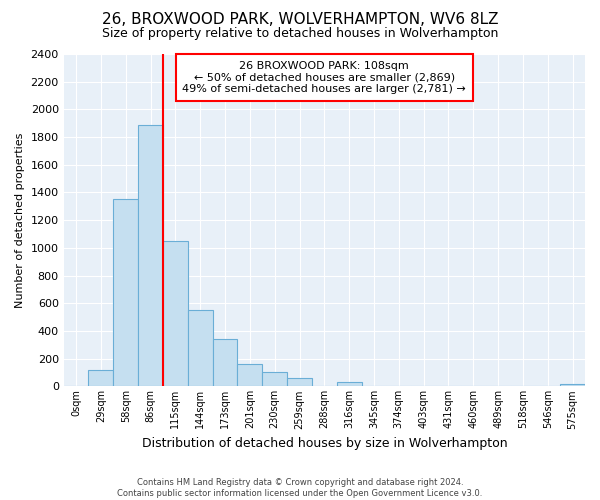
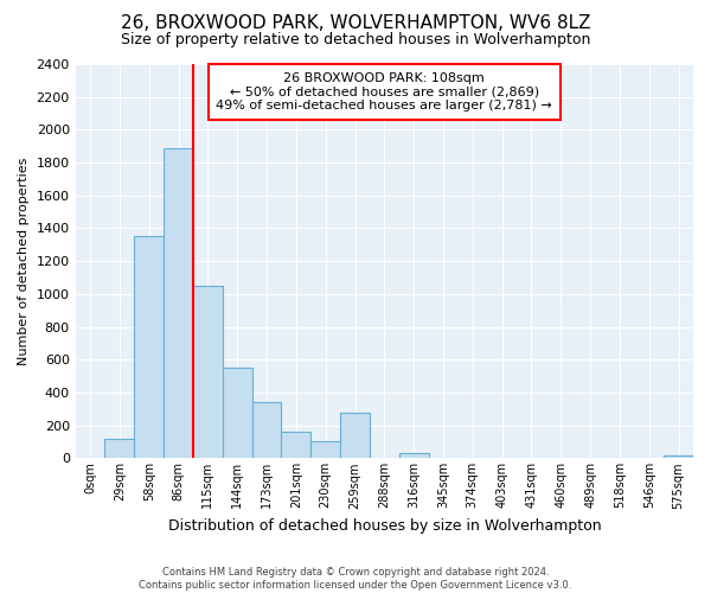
259sqm: 60 -> 280
